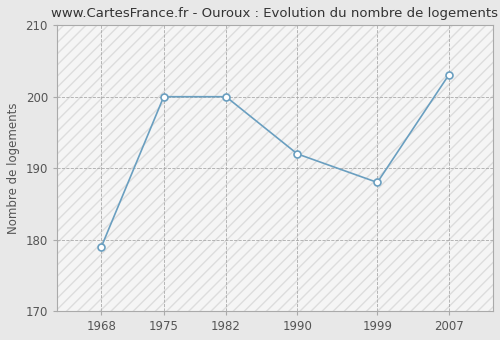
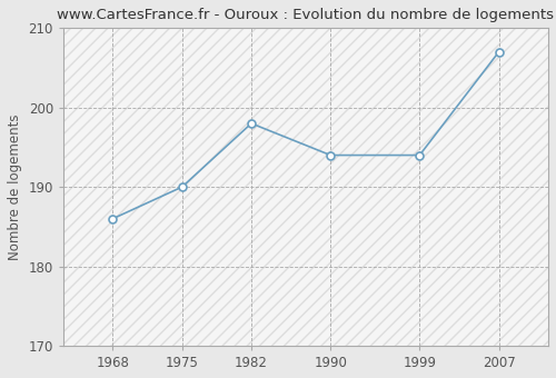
1968: 179 -> 186
1975: 200 -> 190
1982: 200 -> 198
1990: 192 -> 194
1999: 188 -> 194
2007: 203 -> 207
